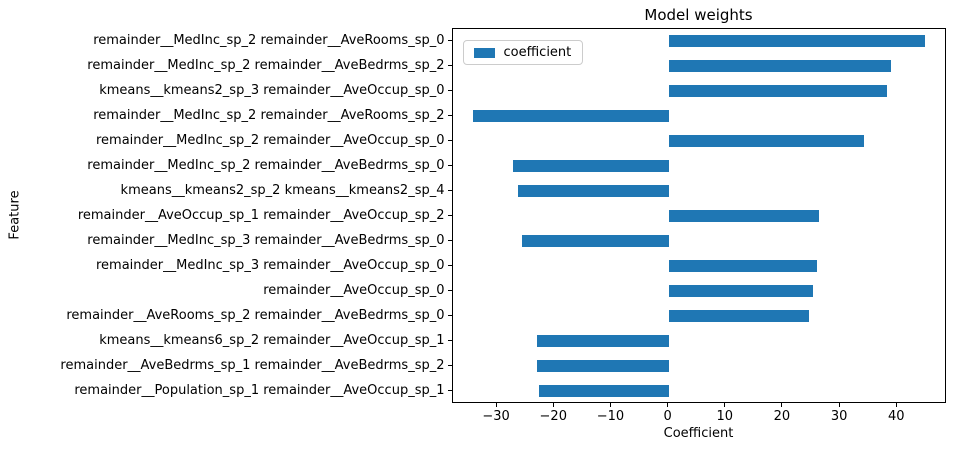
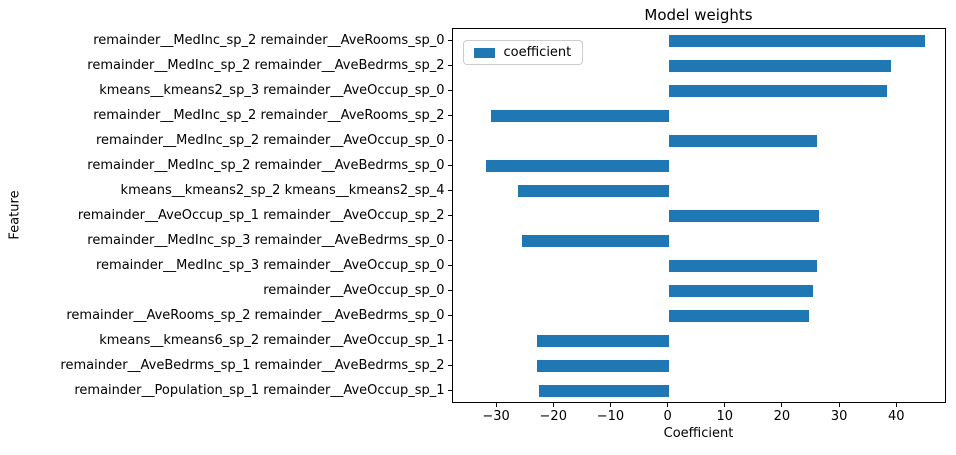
remainder__MedInc_sp_2 remainder__AveRooms_sp_2: -34 -> -31
remainder__MedInc_sp_2 remainder__AveOccup_sp_0: 34 -> 26
remainder__MedInc_sp_2 remainder__AveBedrms_sp_0: -27 -> -32
